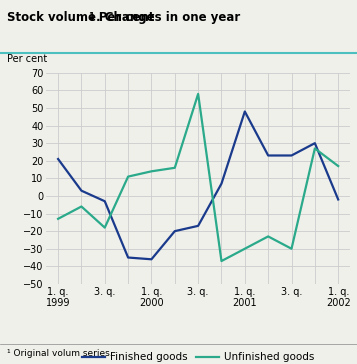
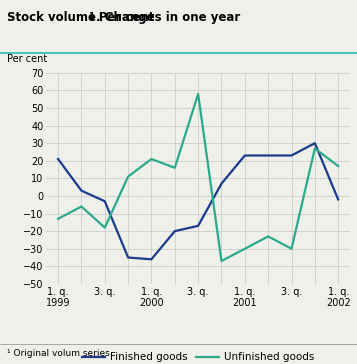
Unfinished goods/1. q. 2000: 14 -> 21
Finished goods/1. q. 2001: 48 -> 23
